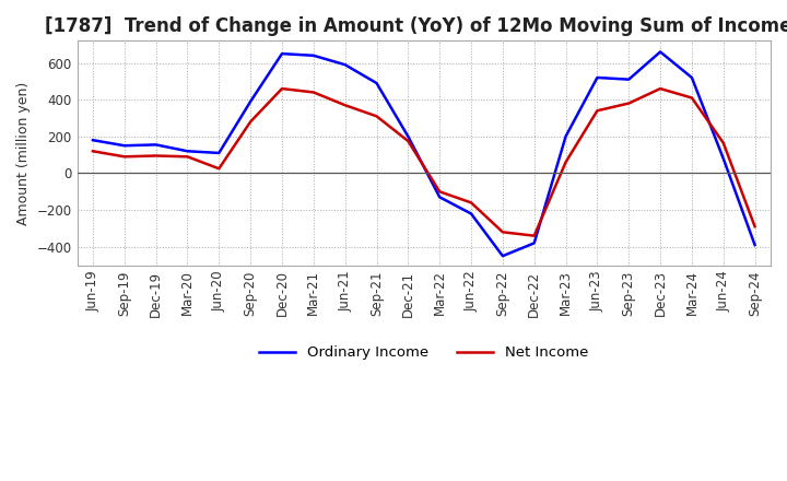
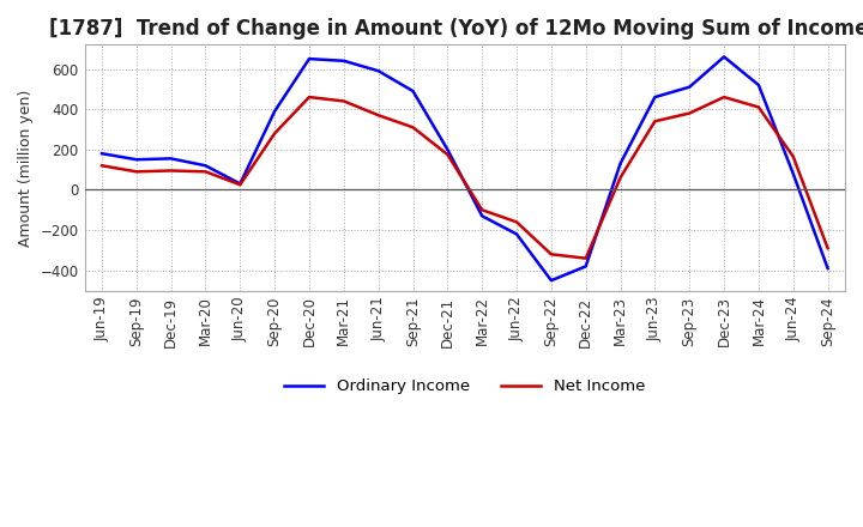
Ordinary Income/Jun-20: 110 -> 30
Ordinary Income/Mar-23: 200 -> 130
Ordinary Income/Jun-23: 520 -> 460
